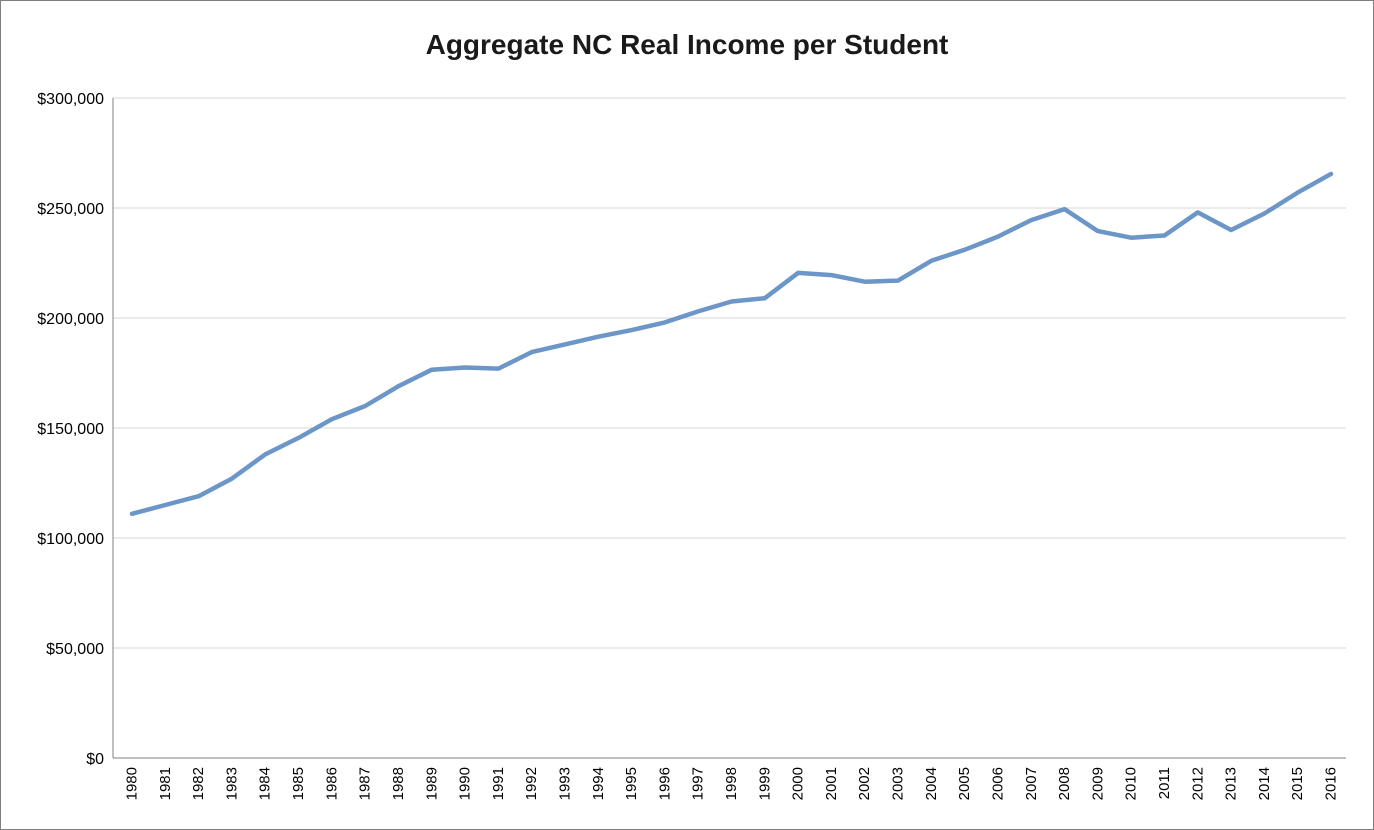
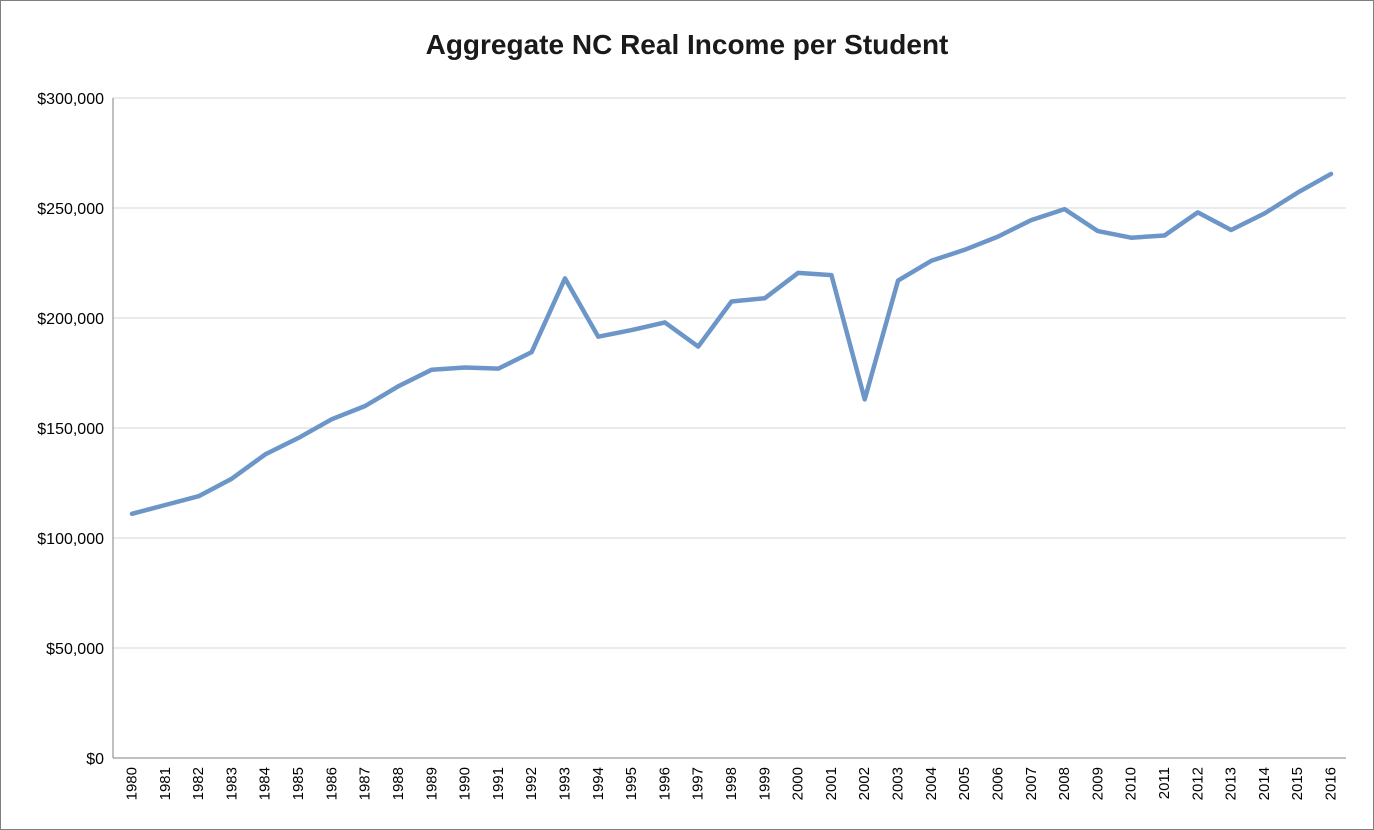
1993: $188000 -> $218000
1997: $203000 -> $187000
2002: $216000 -> $163000
